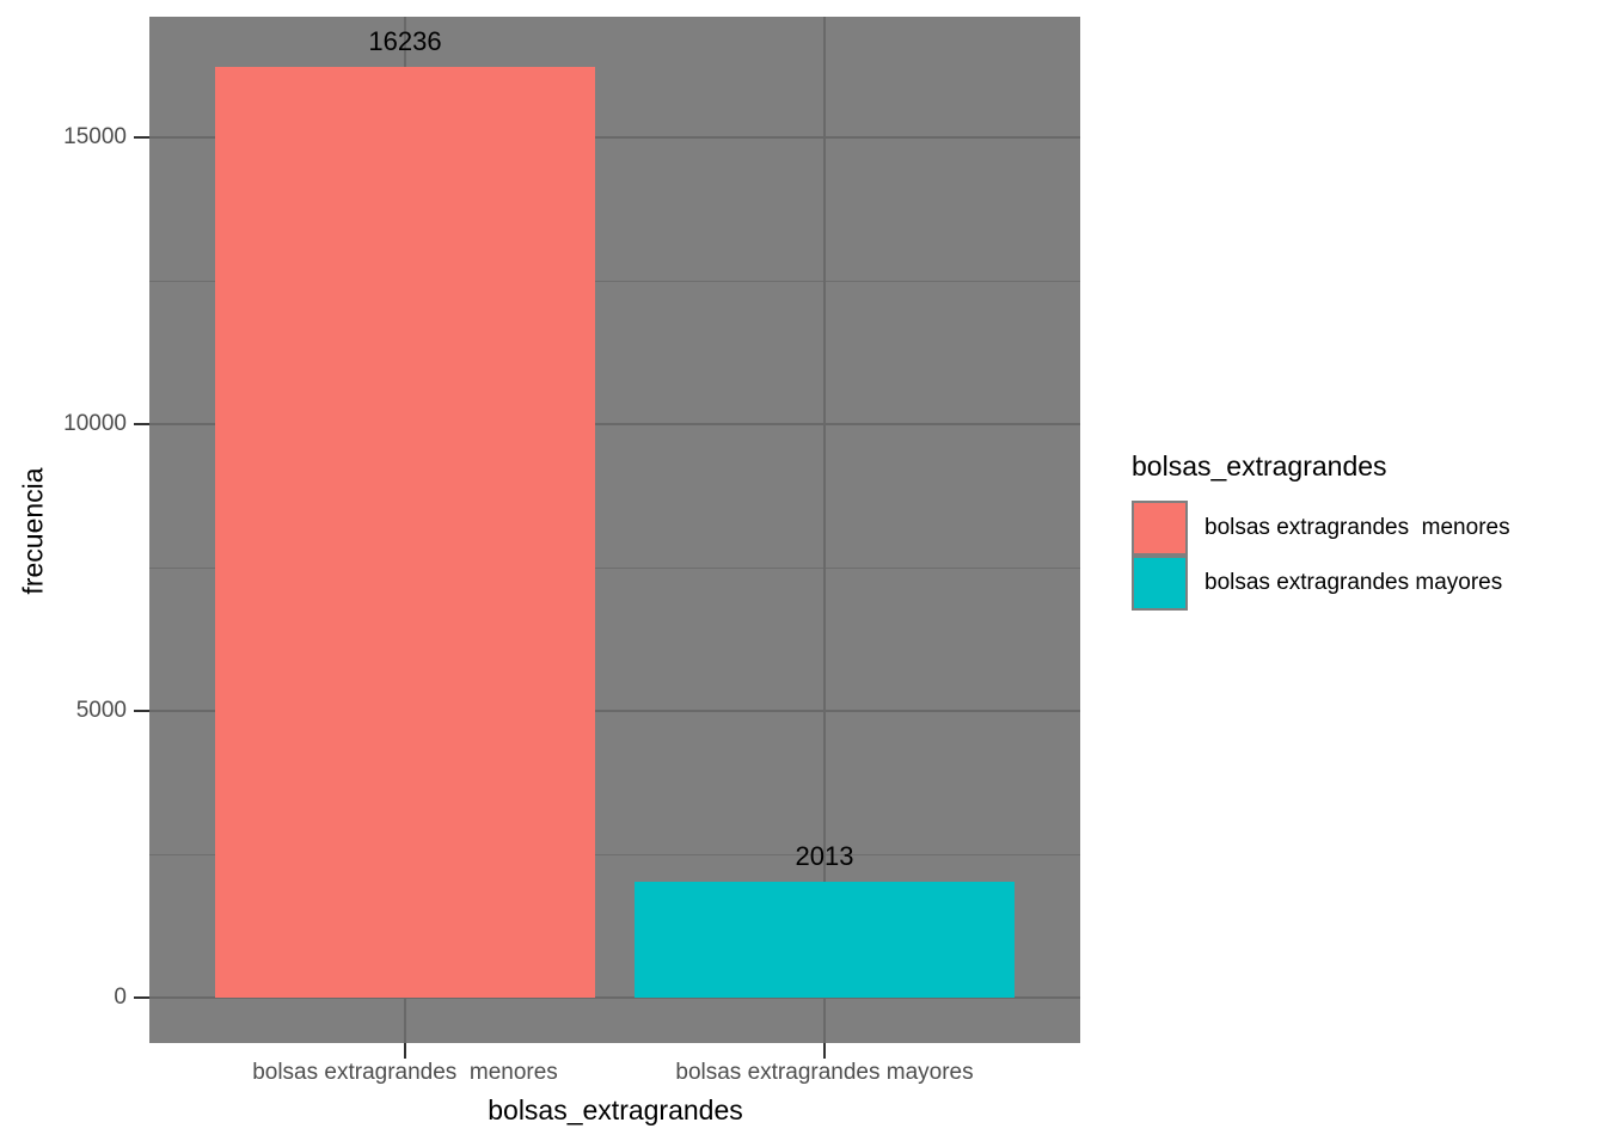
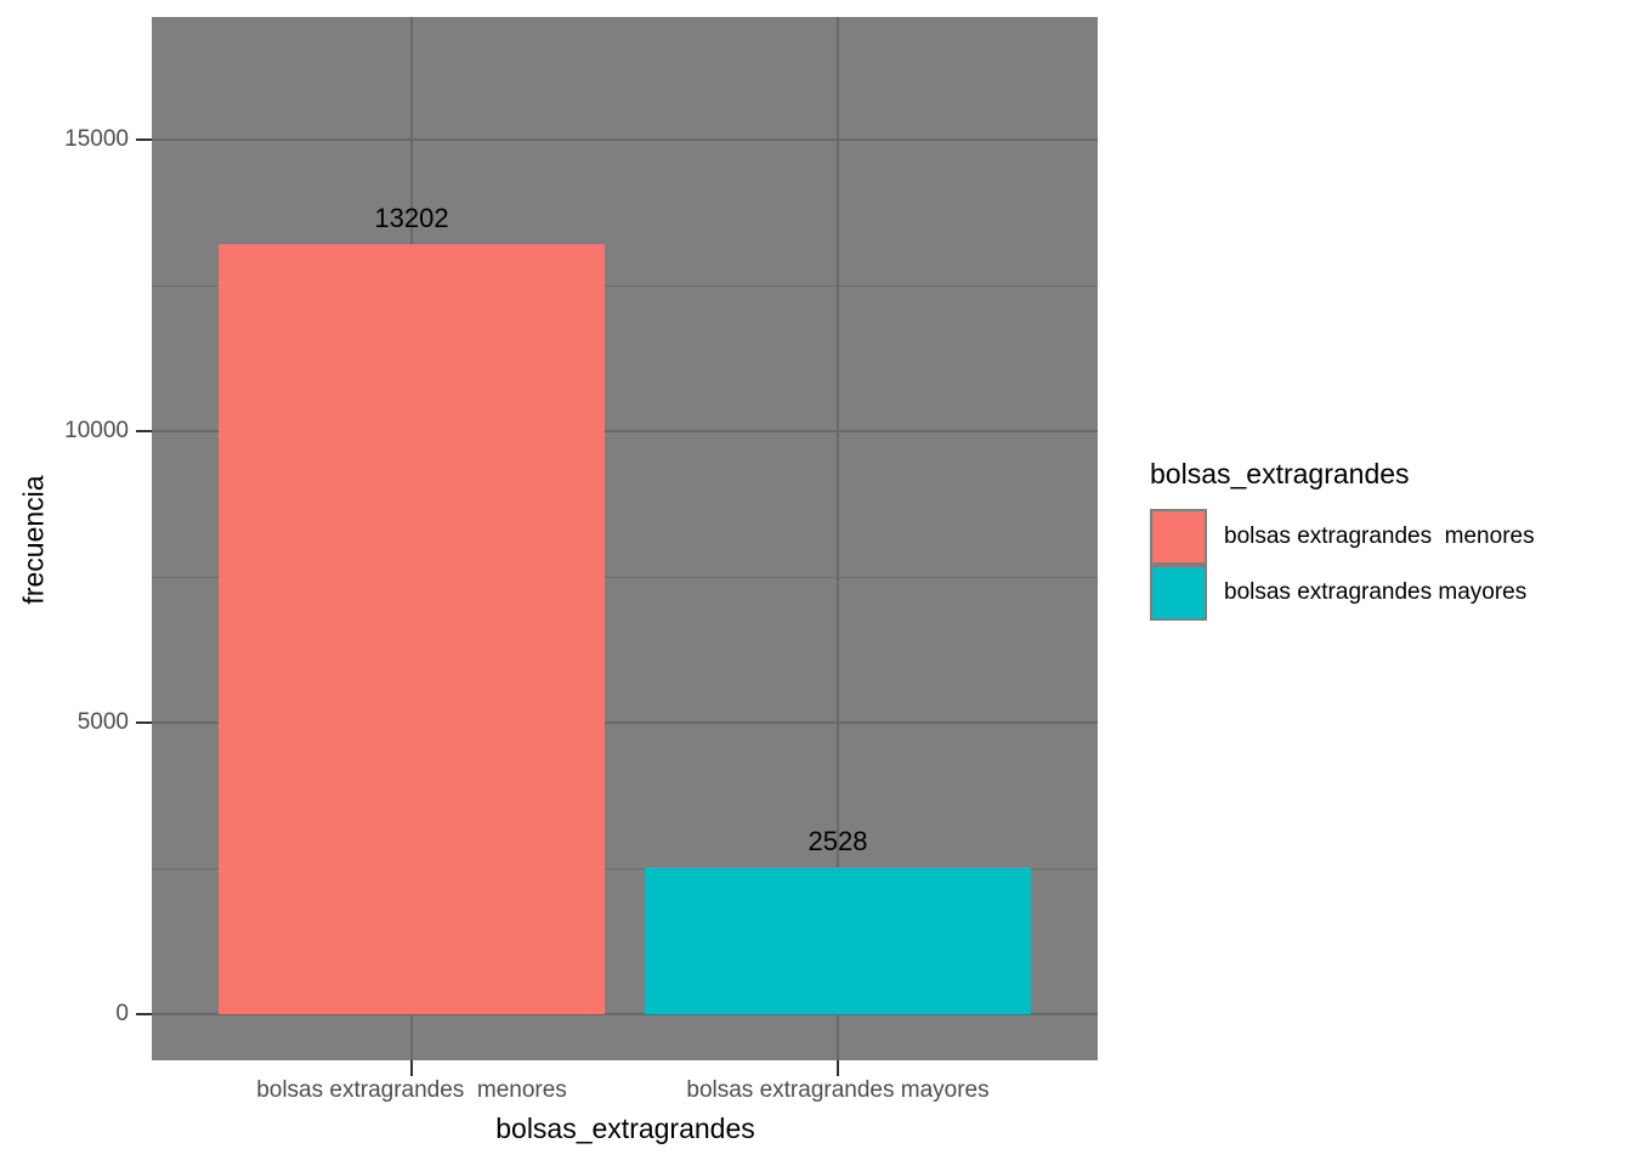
bolsas extragrandes menores: 16236 -> 13202
bolsas extragrandes mayores: 2013 -> 2528
